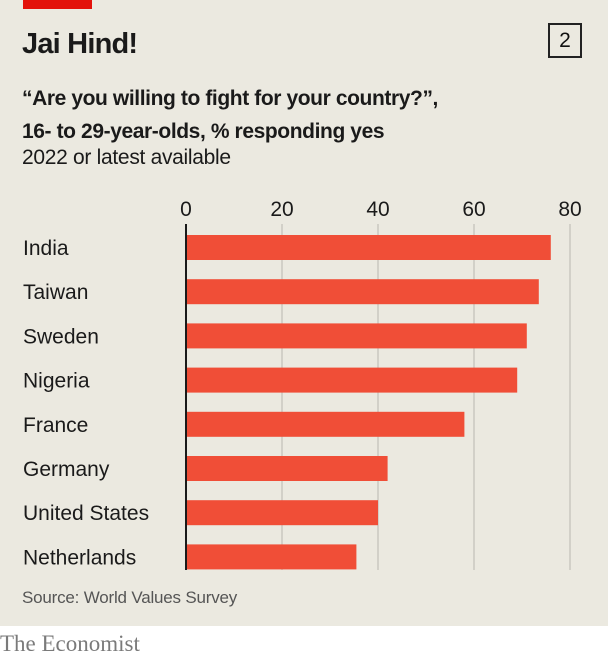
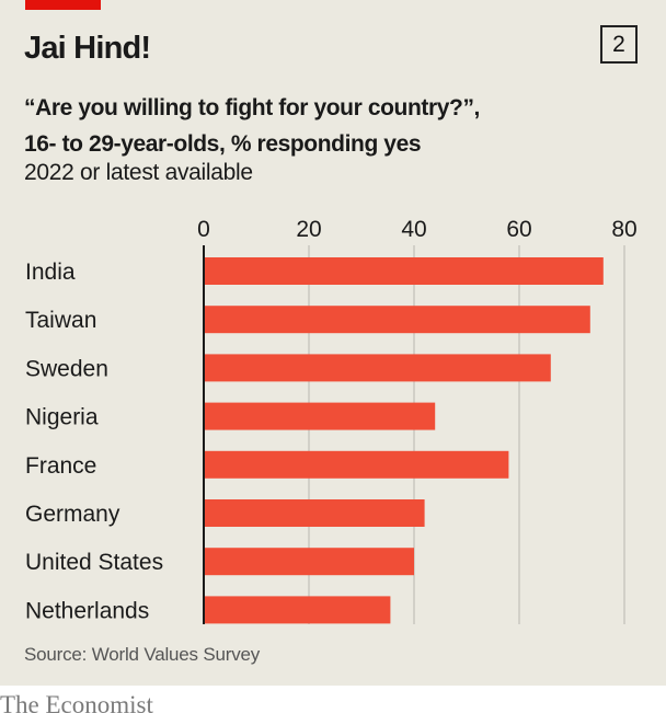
Sweden: 71 -> 66
Nigeria: 69 -> 44
